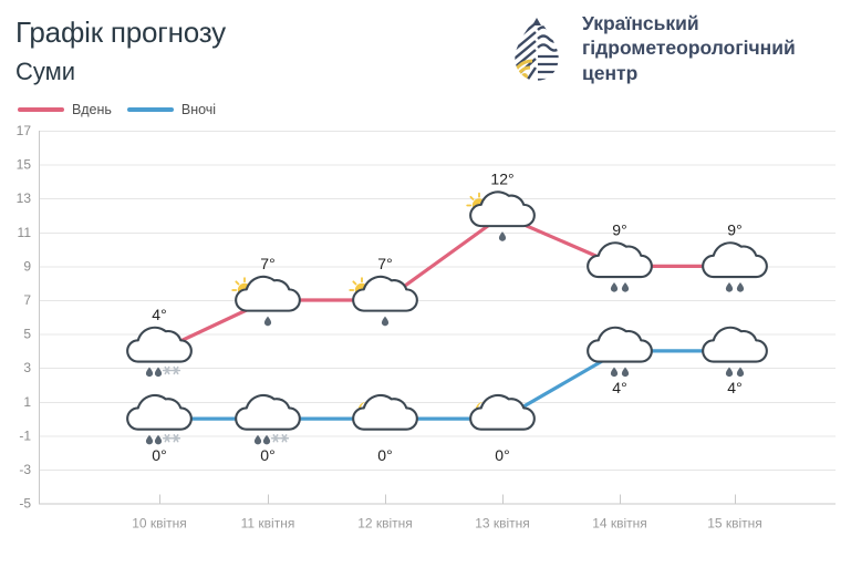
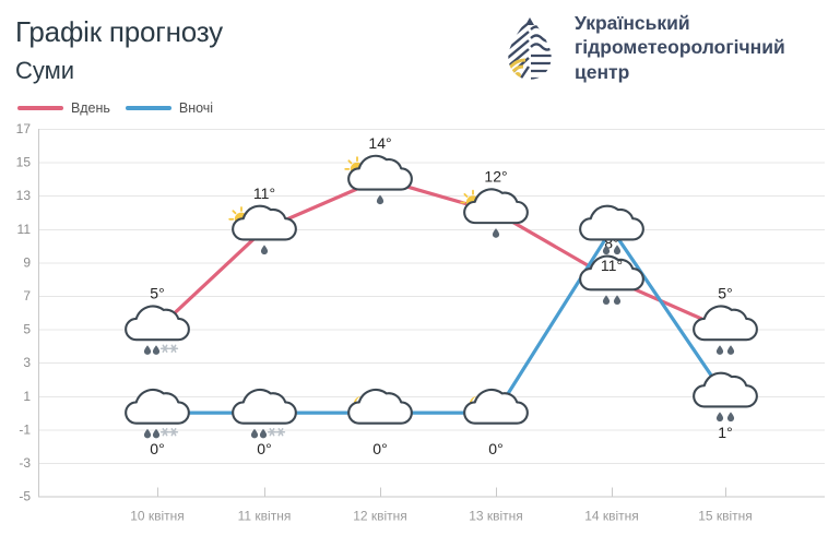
Вдень/10 квітня: 4° -> 5°
Вдень/11 квітня: 7° -> 11°
Вдень/12 квітня: 7° -> 14°
Вдень/14 квітня: 9° -> 8°
Вночі/14 квітня: 4° -> 11°
Вдень/15 квітня: 9° -> 5°
Вночі/15 квітня: 4° -> 1°
